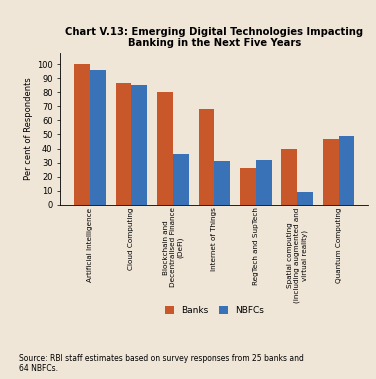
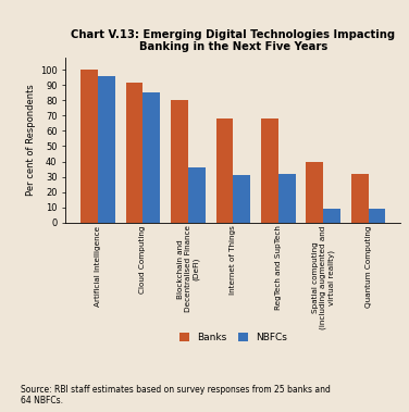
Banks/Cloud Computing: 87 -> 92
Banks/RegTech and SupTech: 26 -> 68
Banks/Quantum Computing: 47 -> 32
NBFCs/Quantum Computing: 49 -> 9
